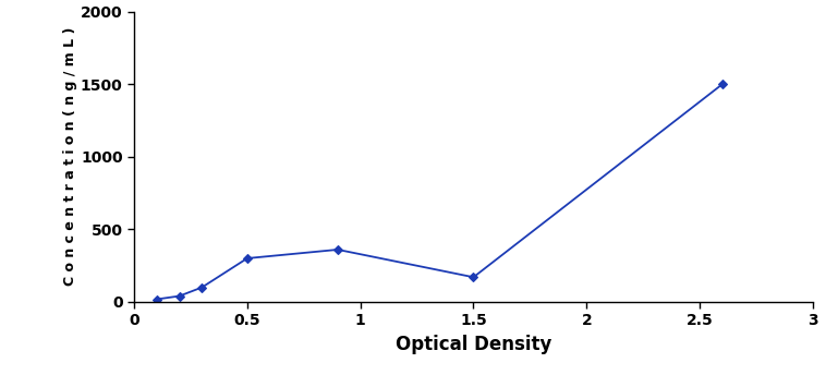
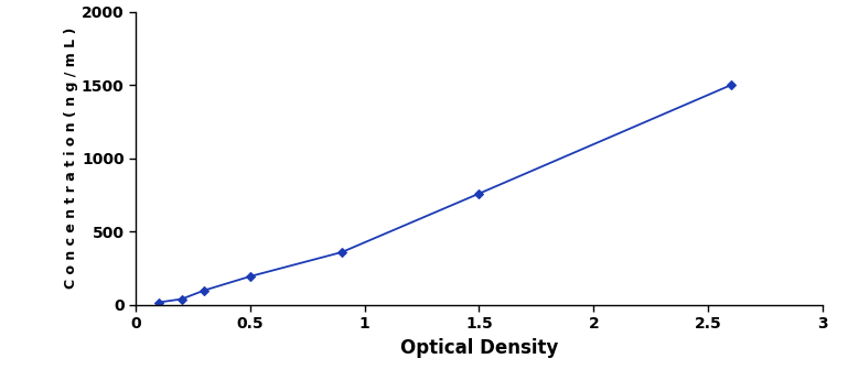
0.5: 300 -> 200
1.5: 170 -> 760
